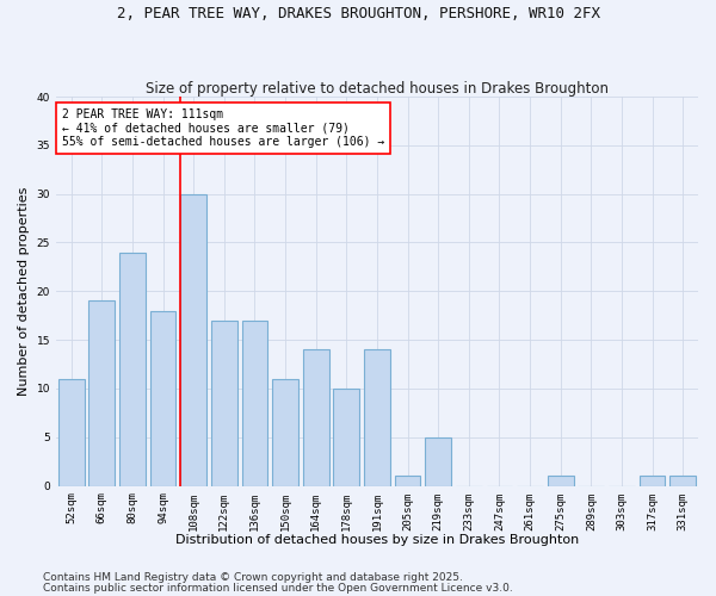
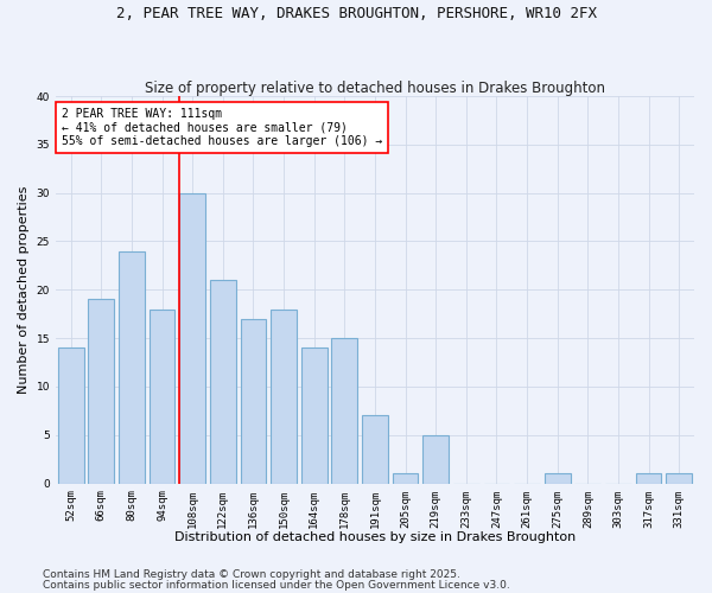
52sqm: 11 -> 14
122sqm: 17 -> 21
150sqm: 11 -> 18
178sqm: 10 -> 15
191sqm: 14 -> 7
